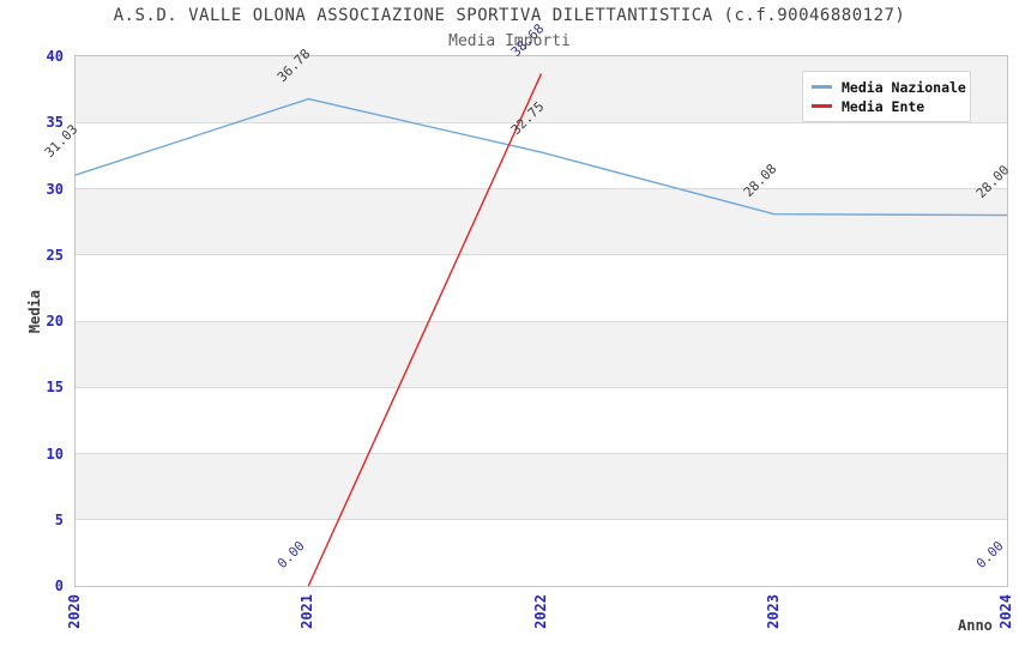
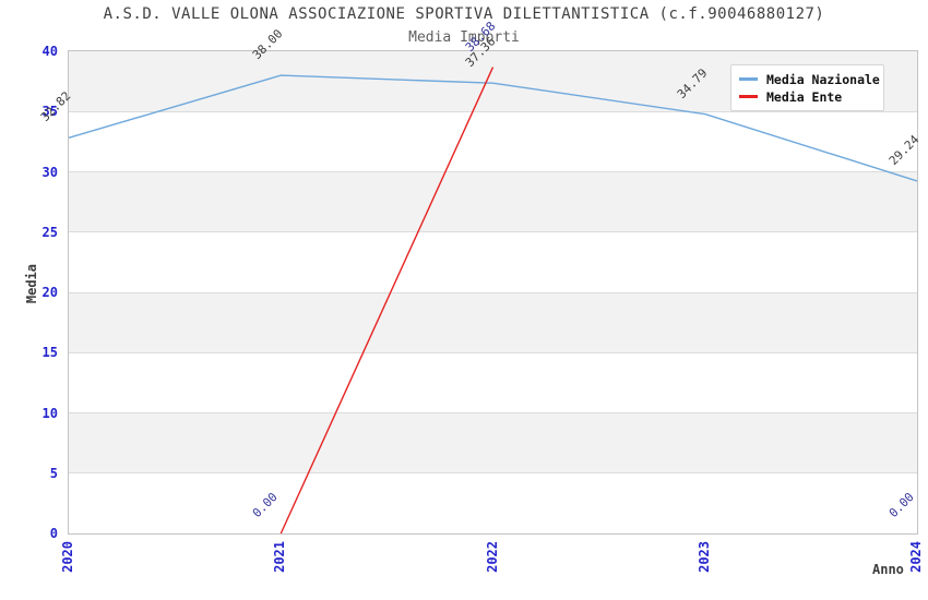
Media Nazionale/2020: 31.03 -> 32.82
Media Nazionale/2021: 36.78 -> 38.00
Media Nazionale/2022: 32.75 -> 37.36
Media Nazionale/2023: 28.08 -> 34.79
Media Nazionale/2024: 28.00 -> 29.24
